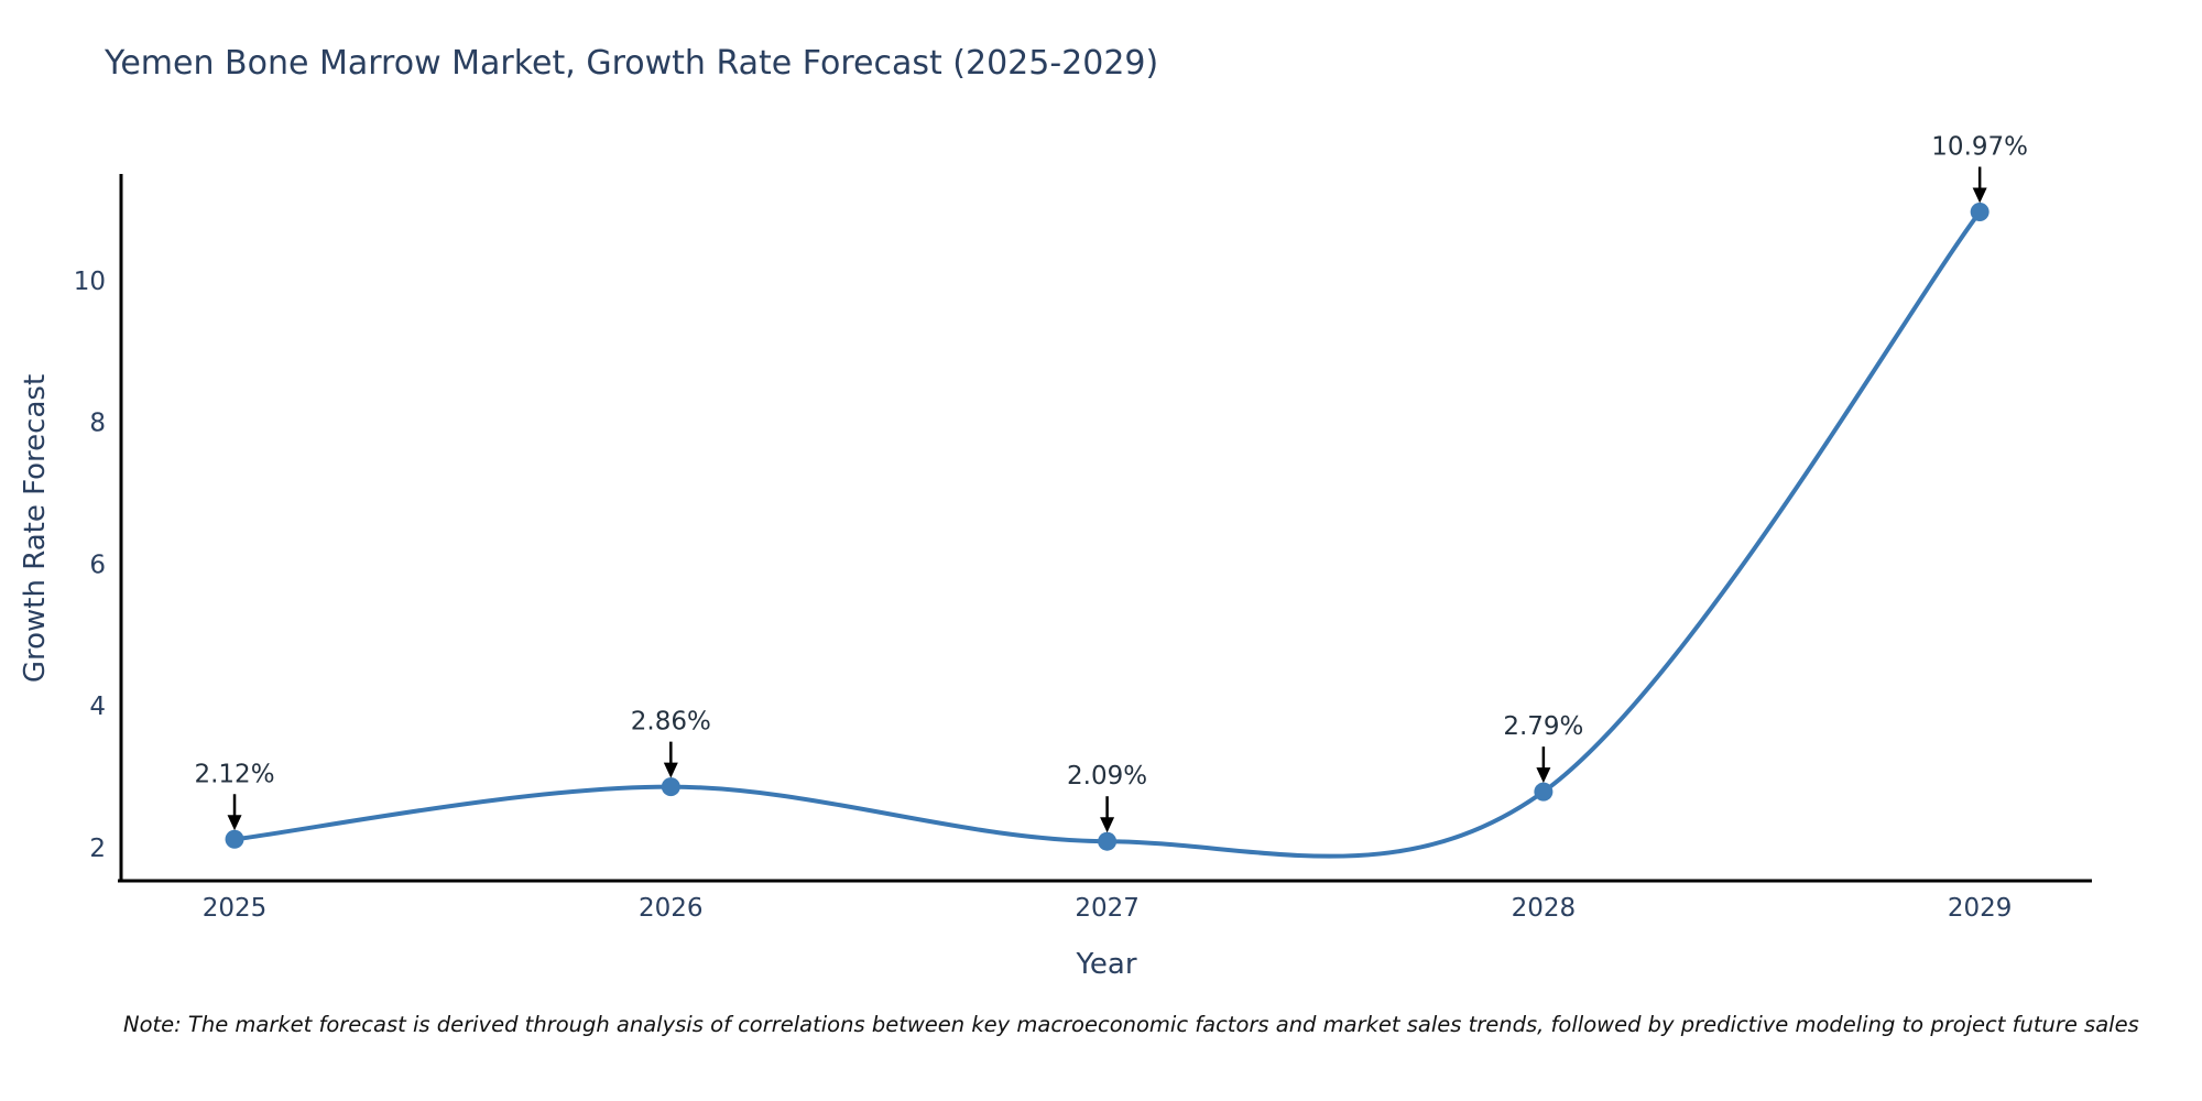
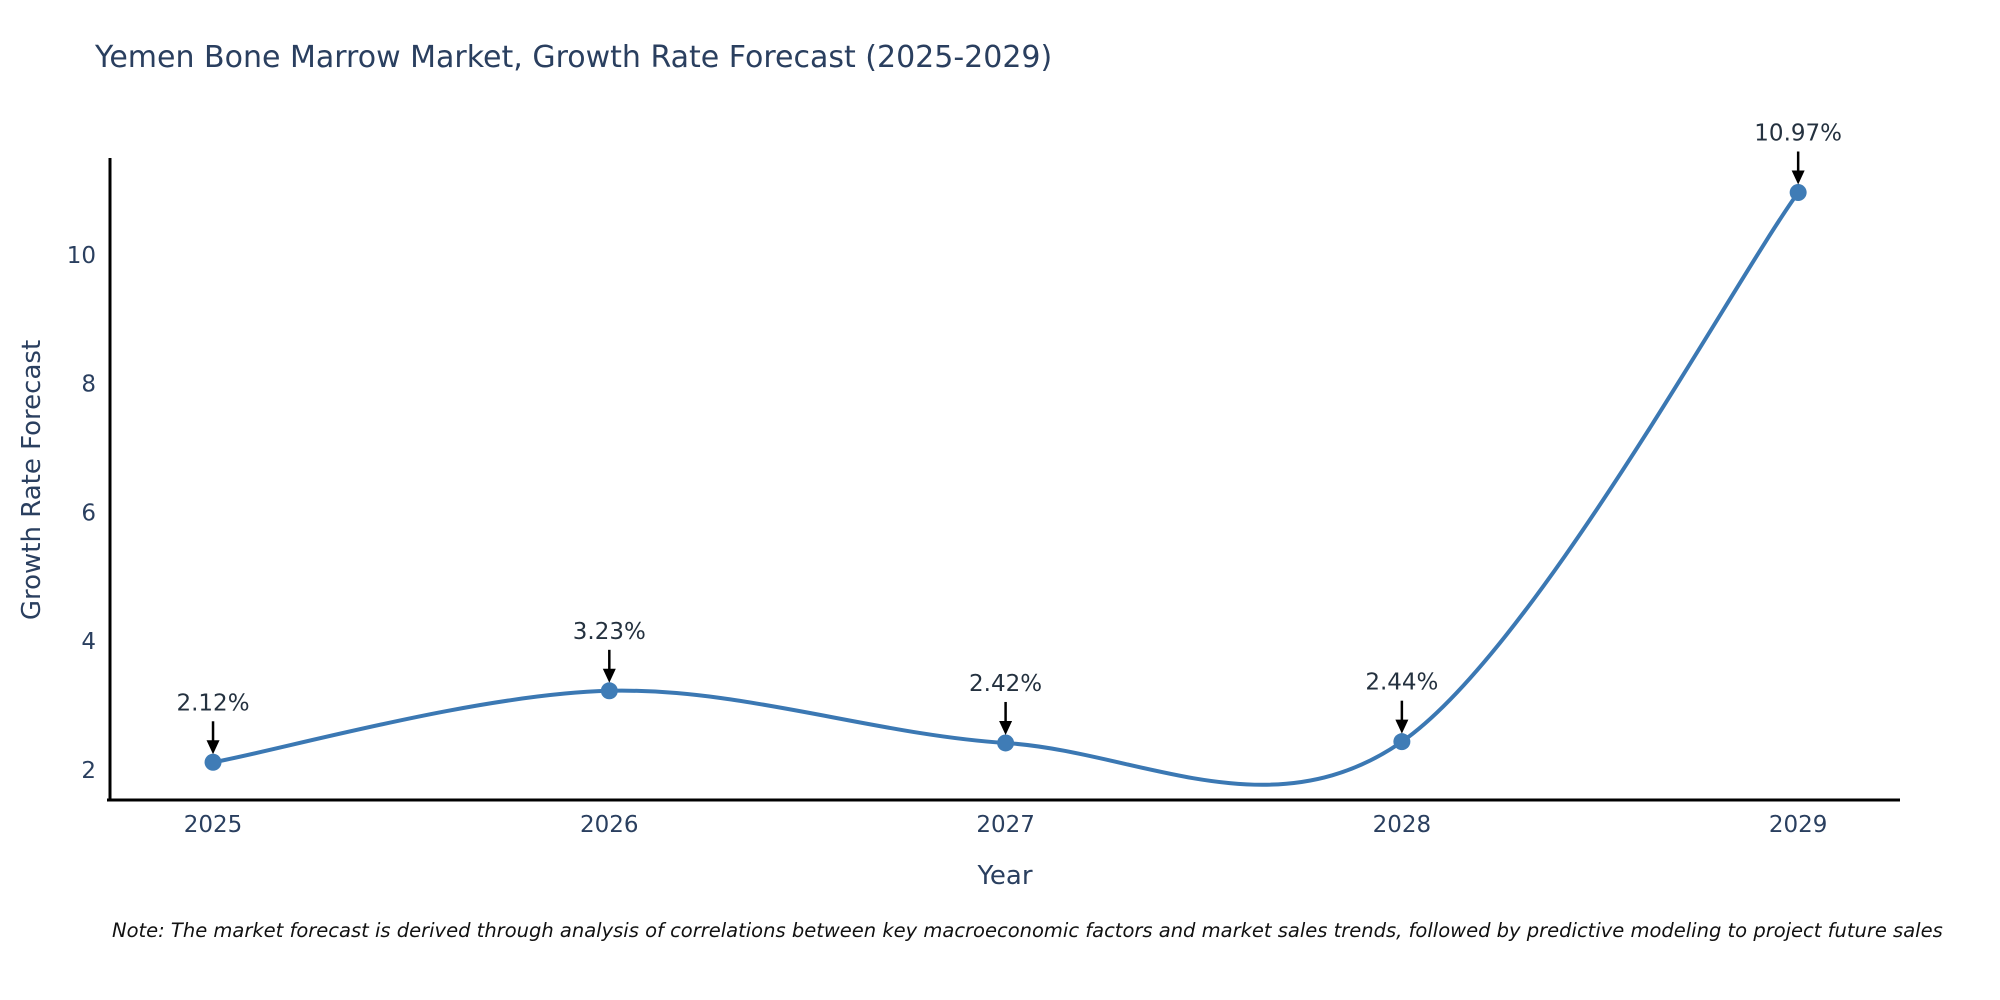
2026: 2.86% -> 3.23%
2027: 2.09% -> 2.42%
2028: 2.79% -> 2.44%
